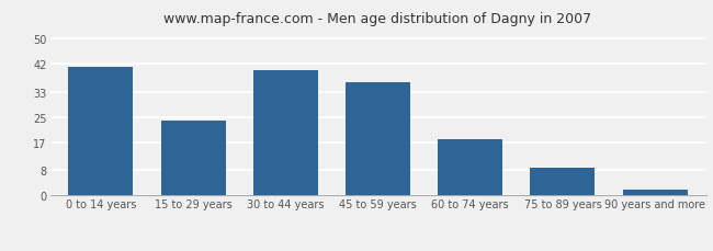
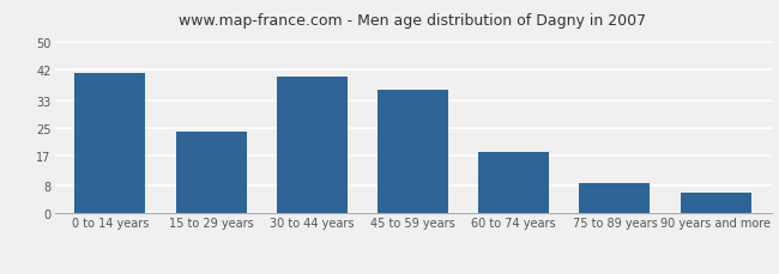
90 years and more: 2 -> 6
